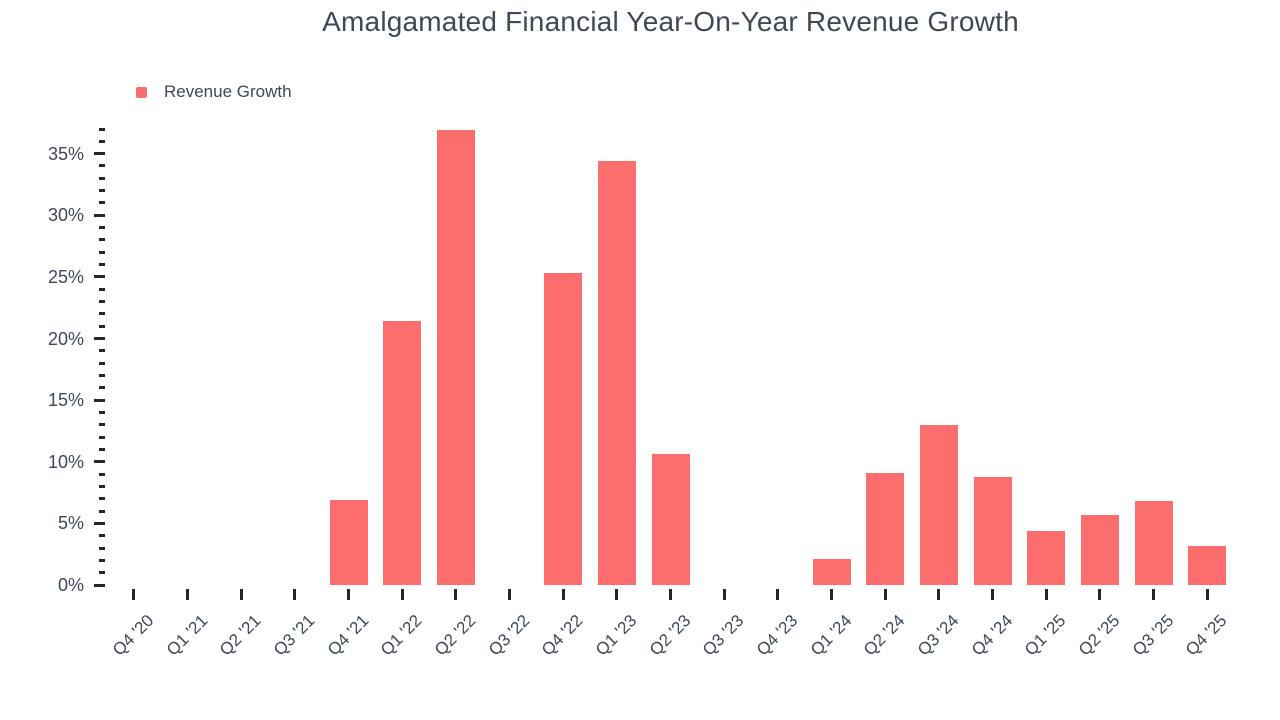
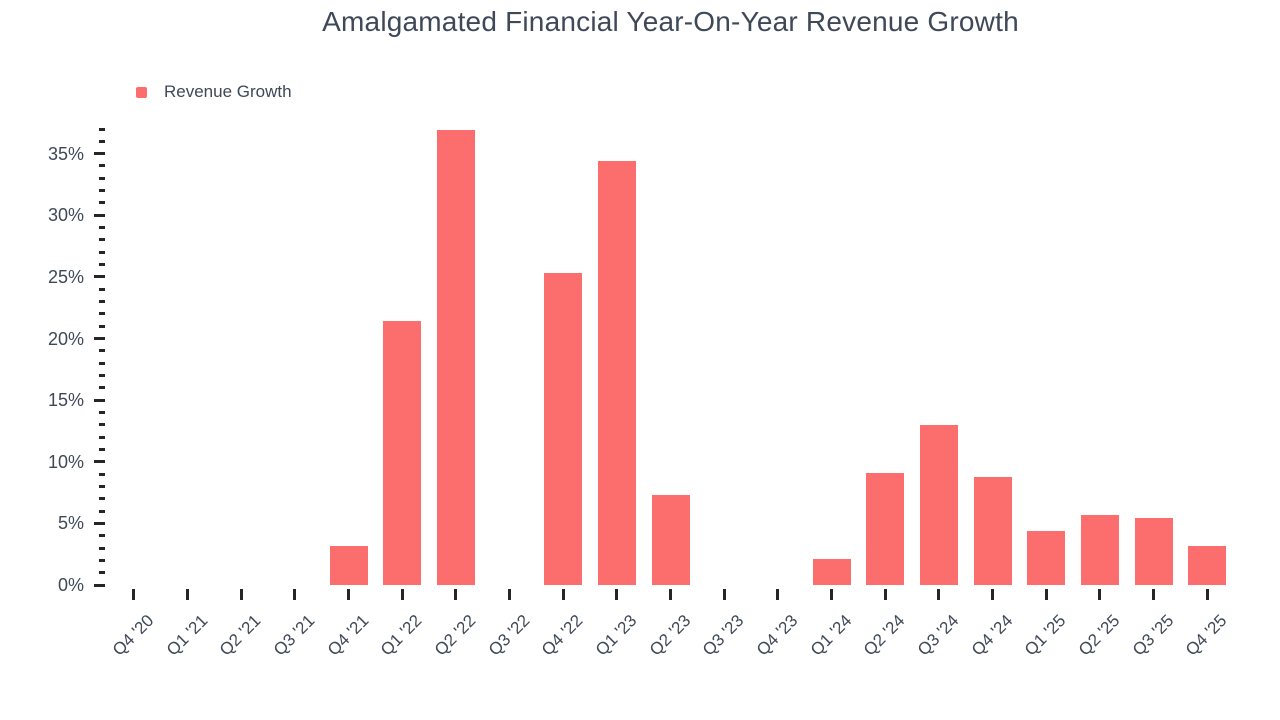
Q4 '21: 6.9% -> 3.2%
Q2 '23: 10.6% -> 7.3%
Q3 '25: 6.8% -> 5.4%
